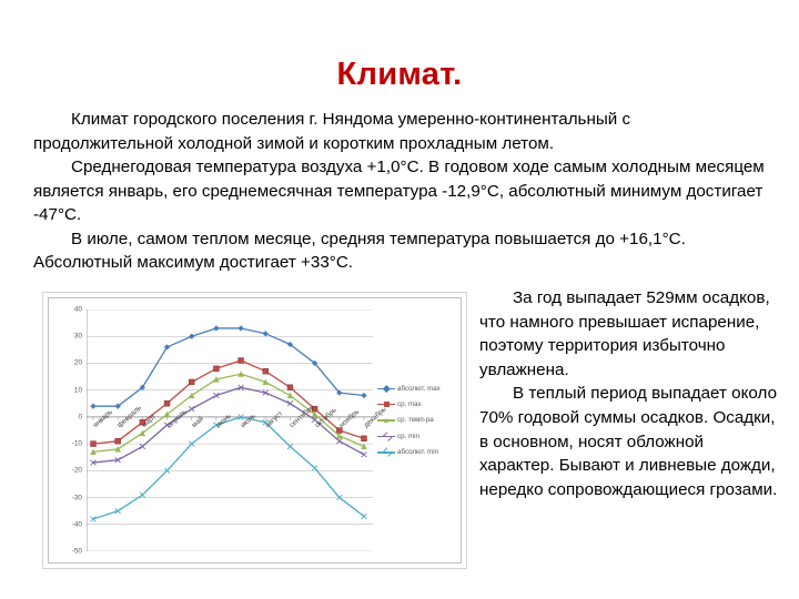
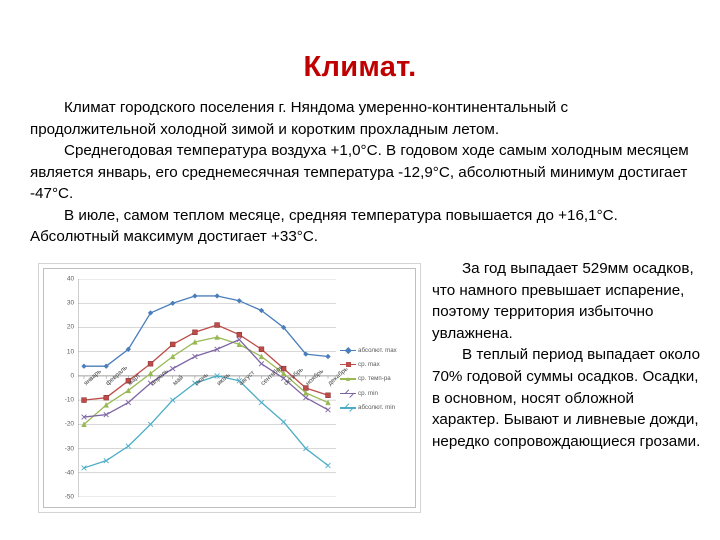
ср. темп-ра/январь: -13 -> -20
ср. min/август: 9 -> 15
